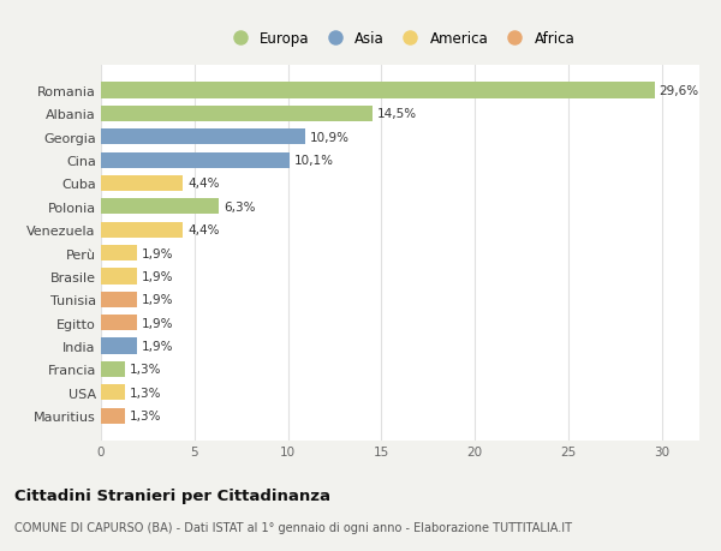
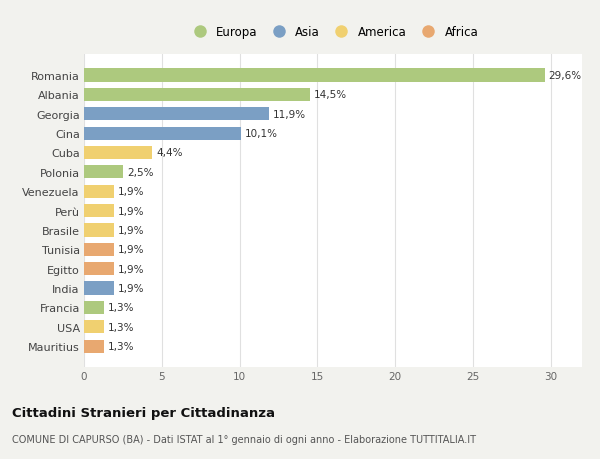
Georgia: 10,9% -> 11,9%
Polonia: 6,3% -> 2,5%
Venezuela: 4,4% -> 1,9%
